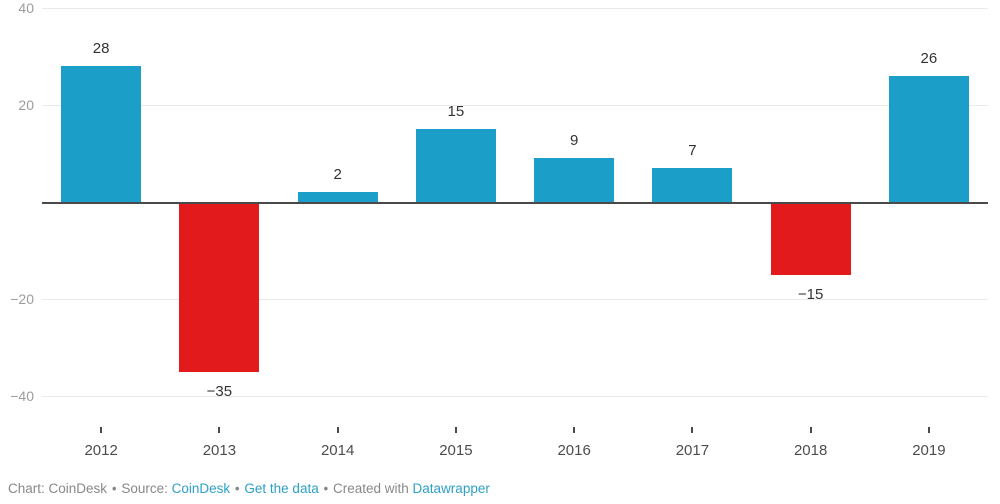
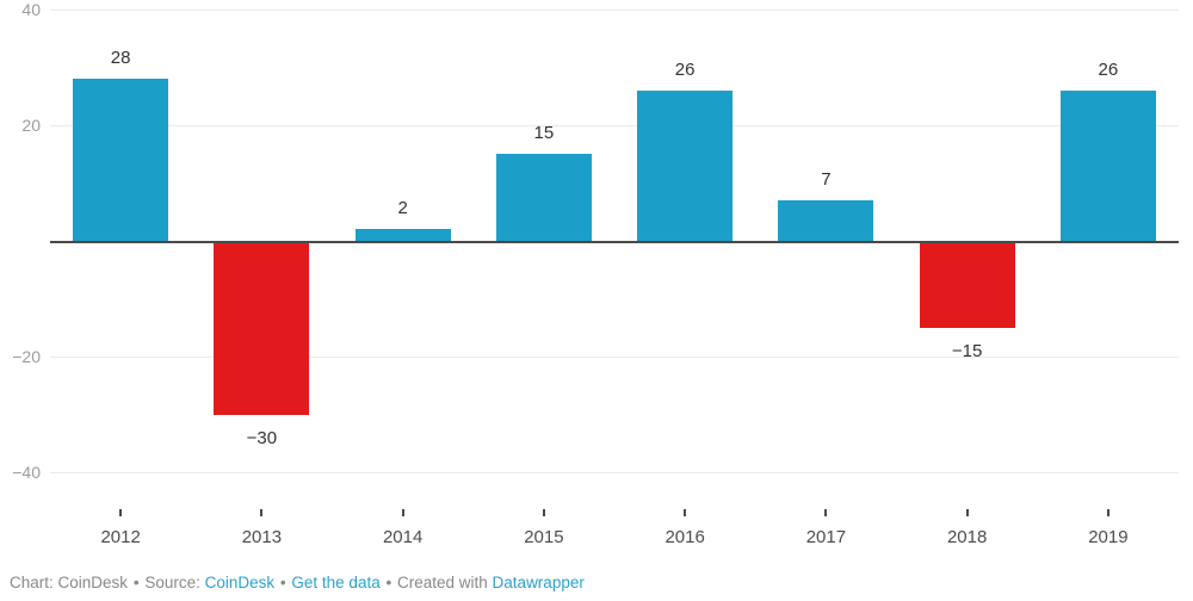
2013: −35 -> −30
2016: 9 -> 26
